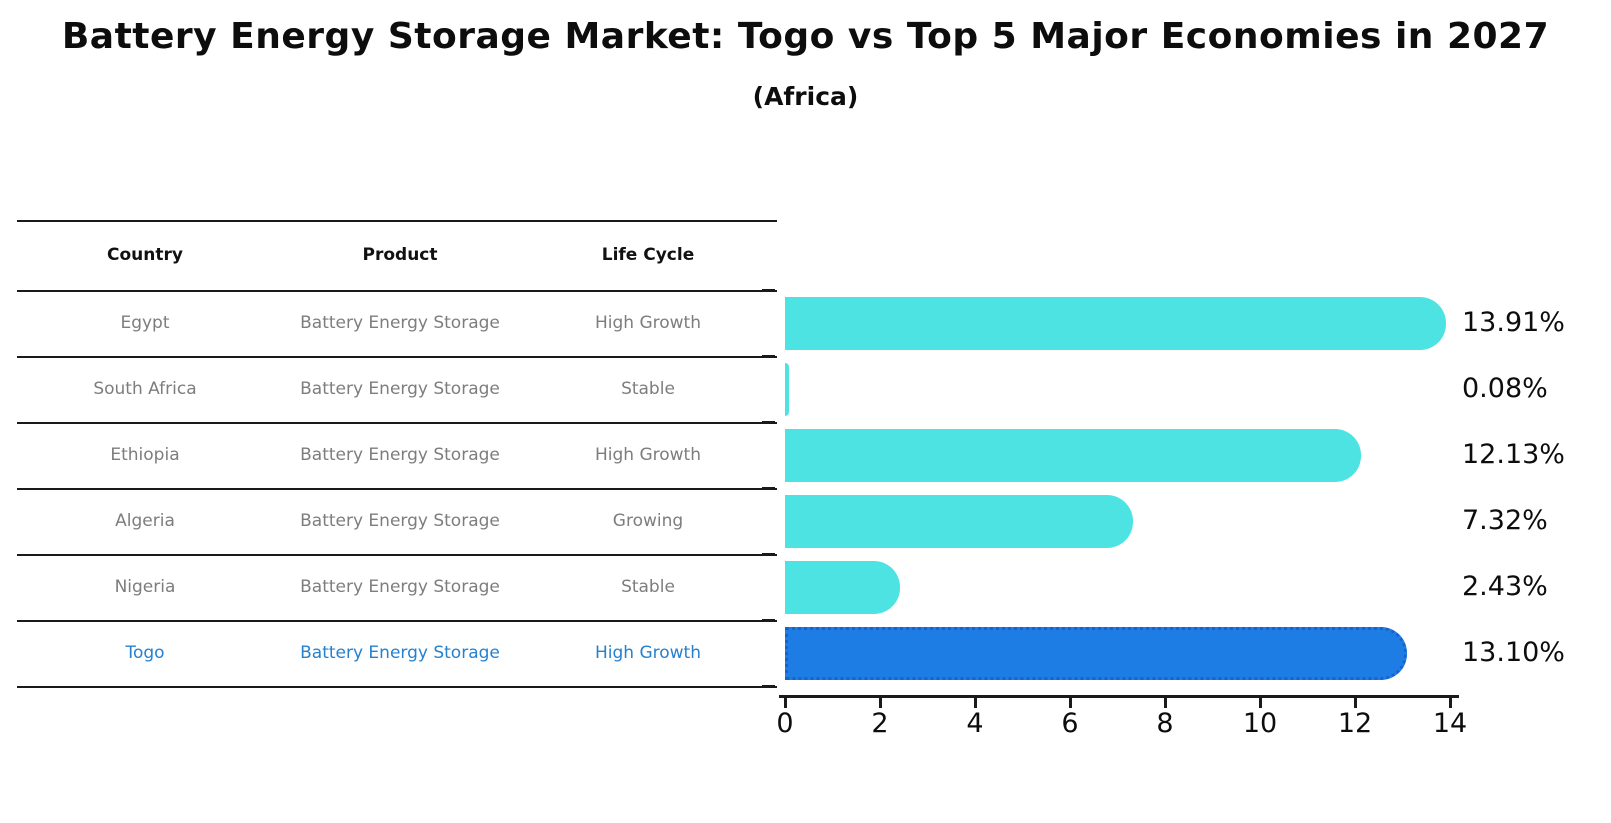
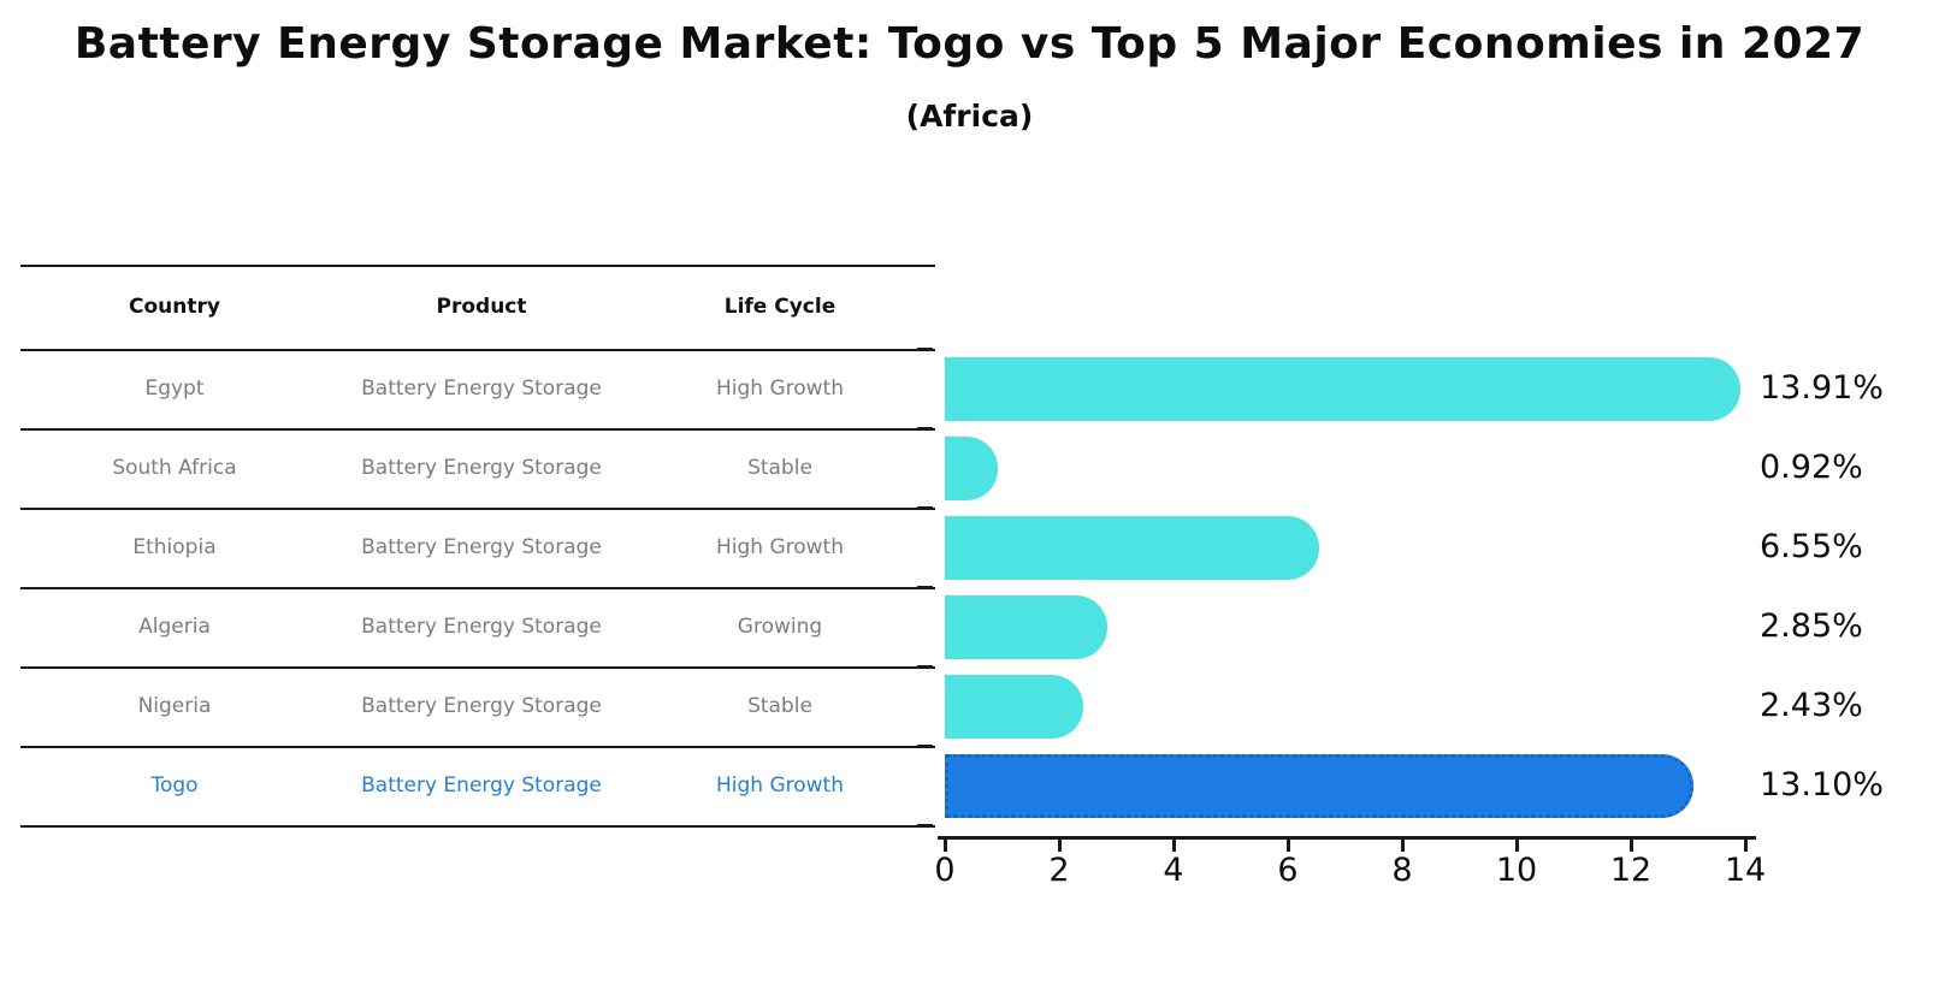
South Africa: 0.08% -> 0.92%
Ethiopia: 12.13% -> 6.55%
Algeria: 7.32% -> 2.85%
